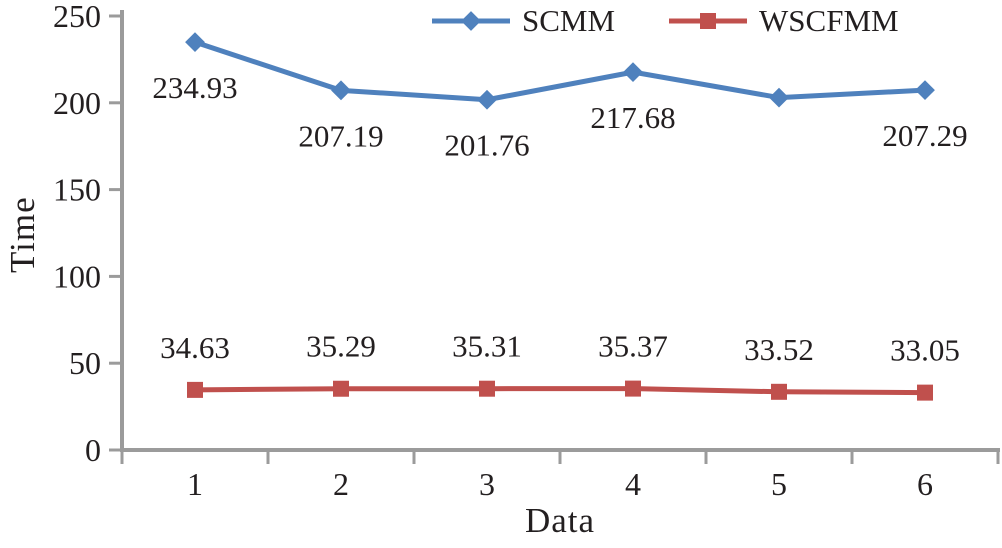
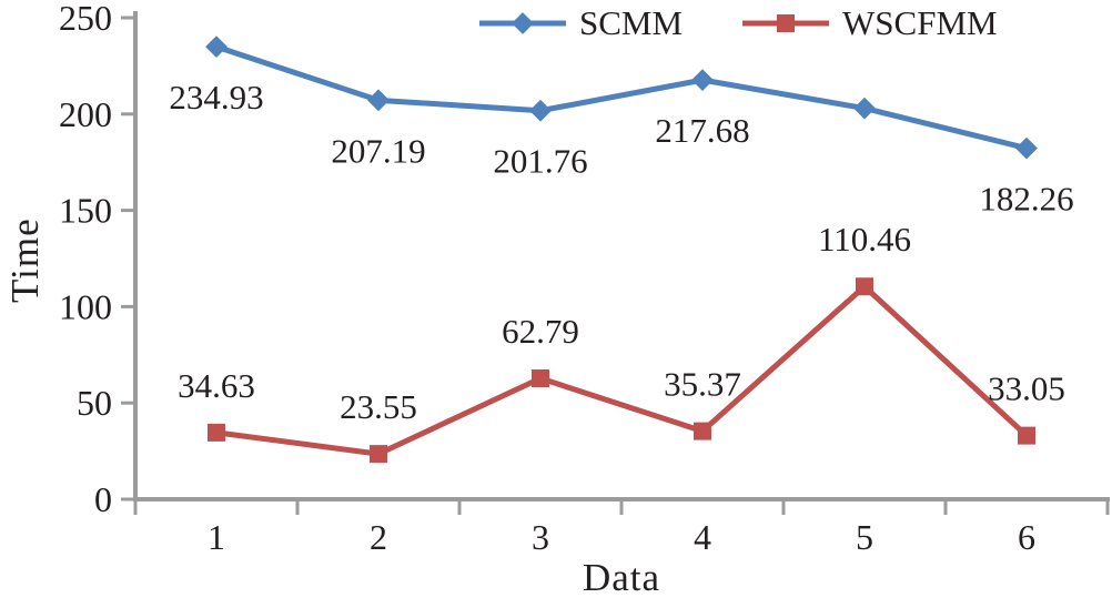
WSCFMM/2: 35.29 -> 23.55
WSCFMM/3: 35.31 -> 62.79
WSCFMM/5: 33.52 -> 110.46
SCMM/6: 207.29 -> 182.26
